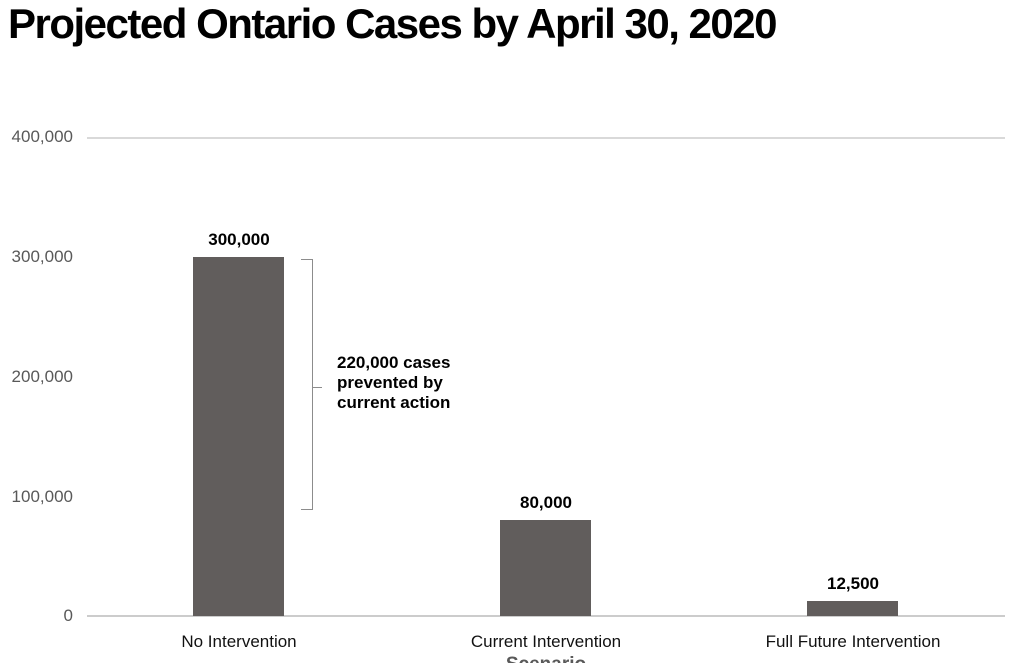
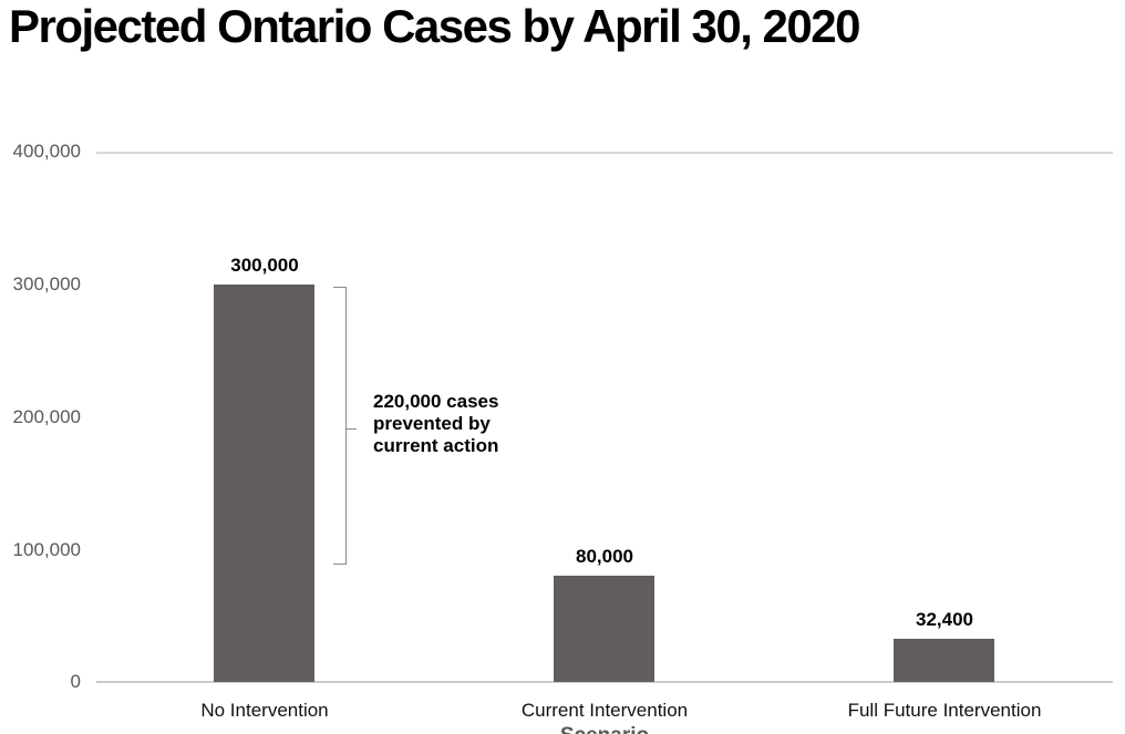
Full Future Intervention: 12,500 -> 32,400
